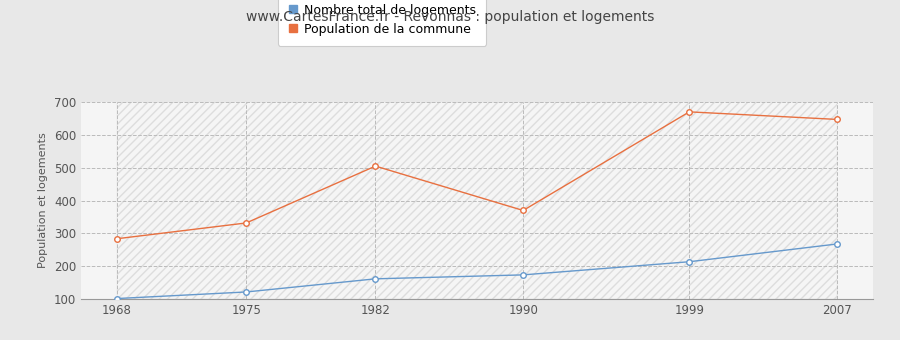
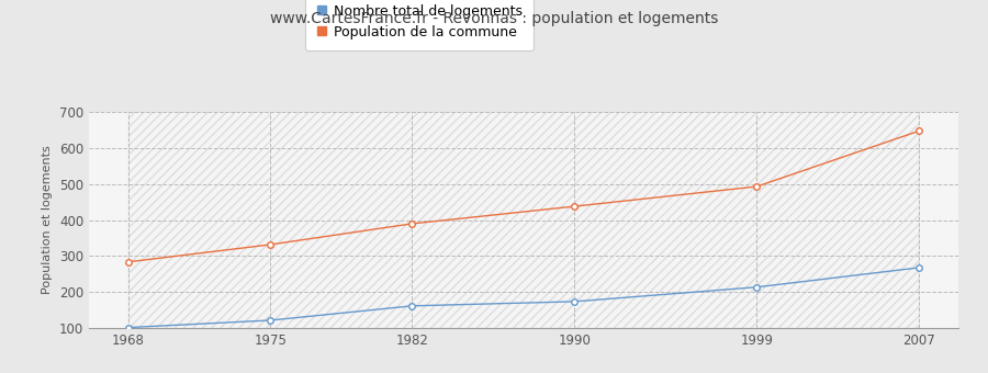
Population de la commune/1982: 505 -> 390
Population de la commune/1990: 370 -> 438
Population de la commune/1999: 670 -> 493
